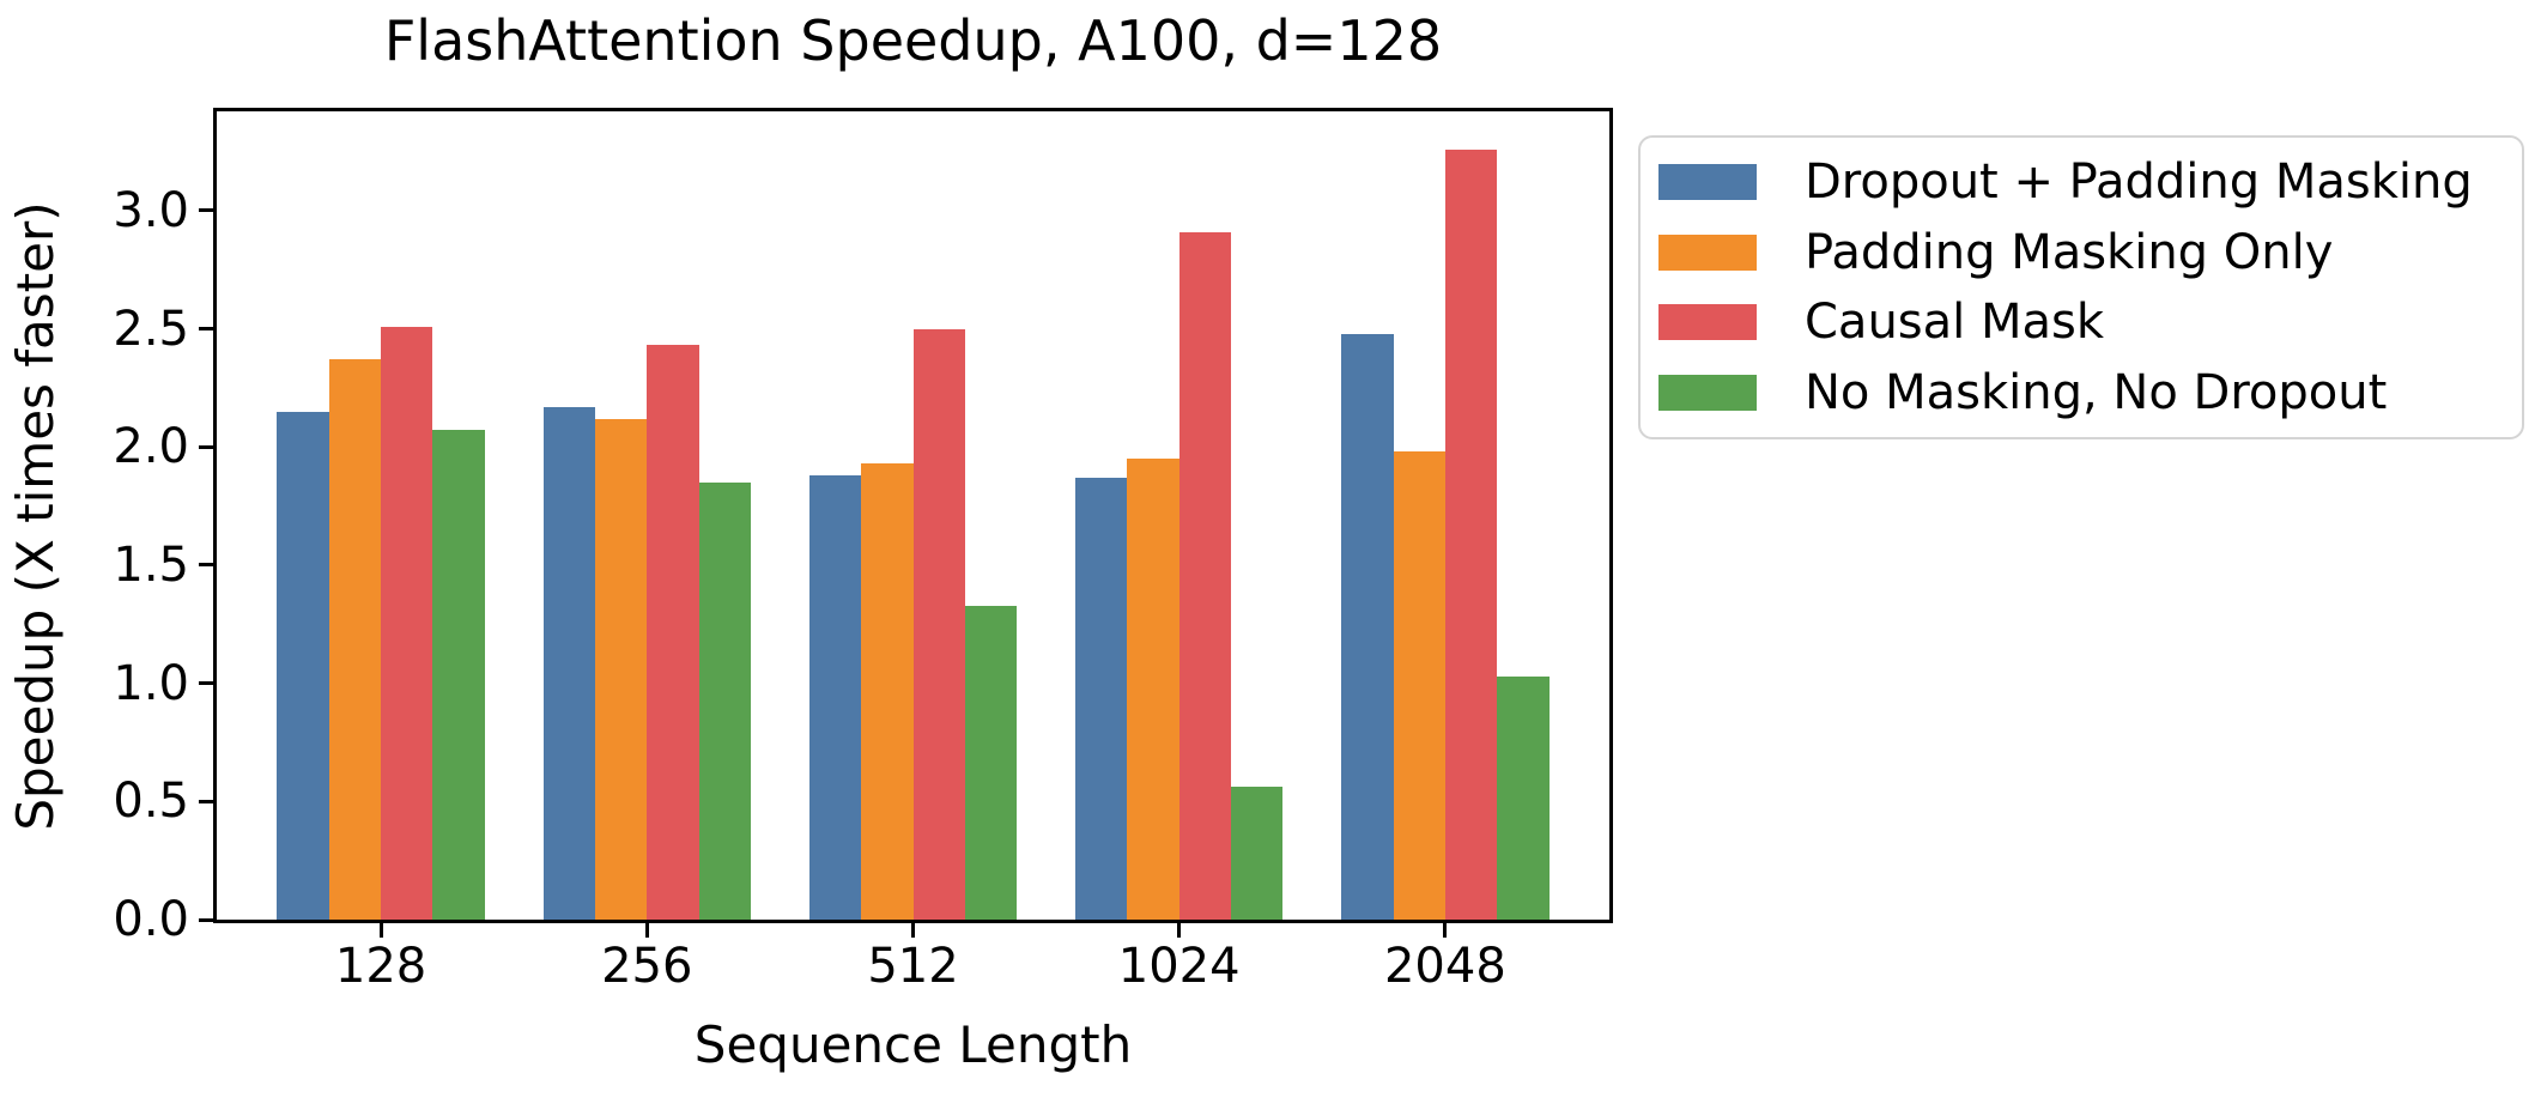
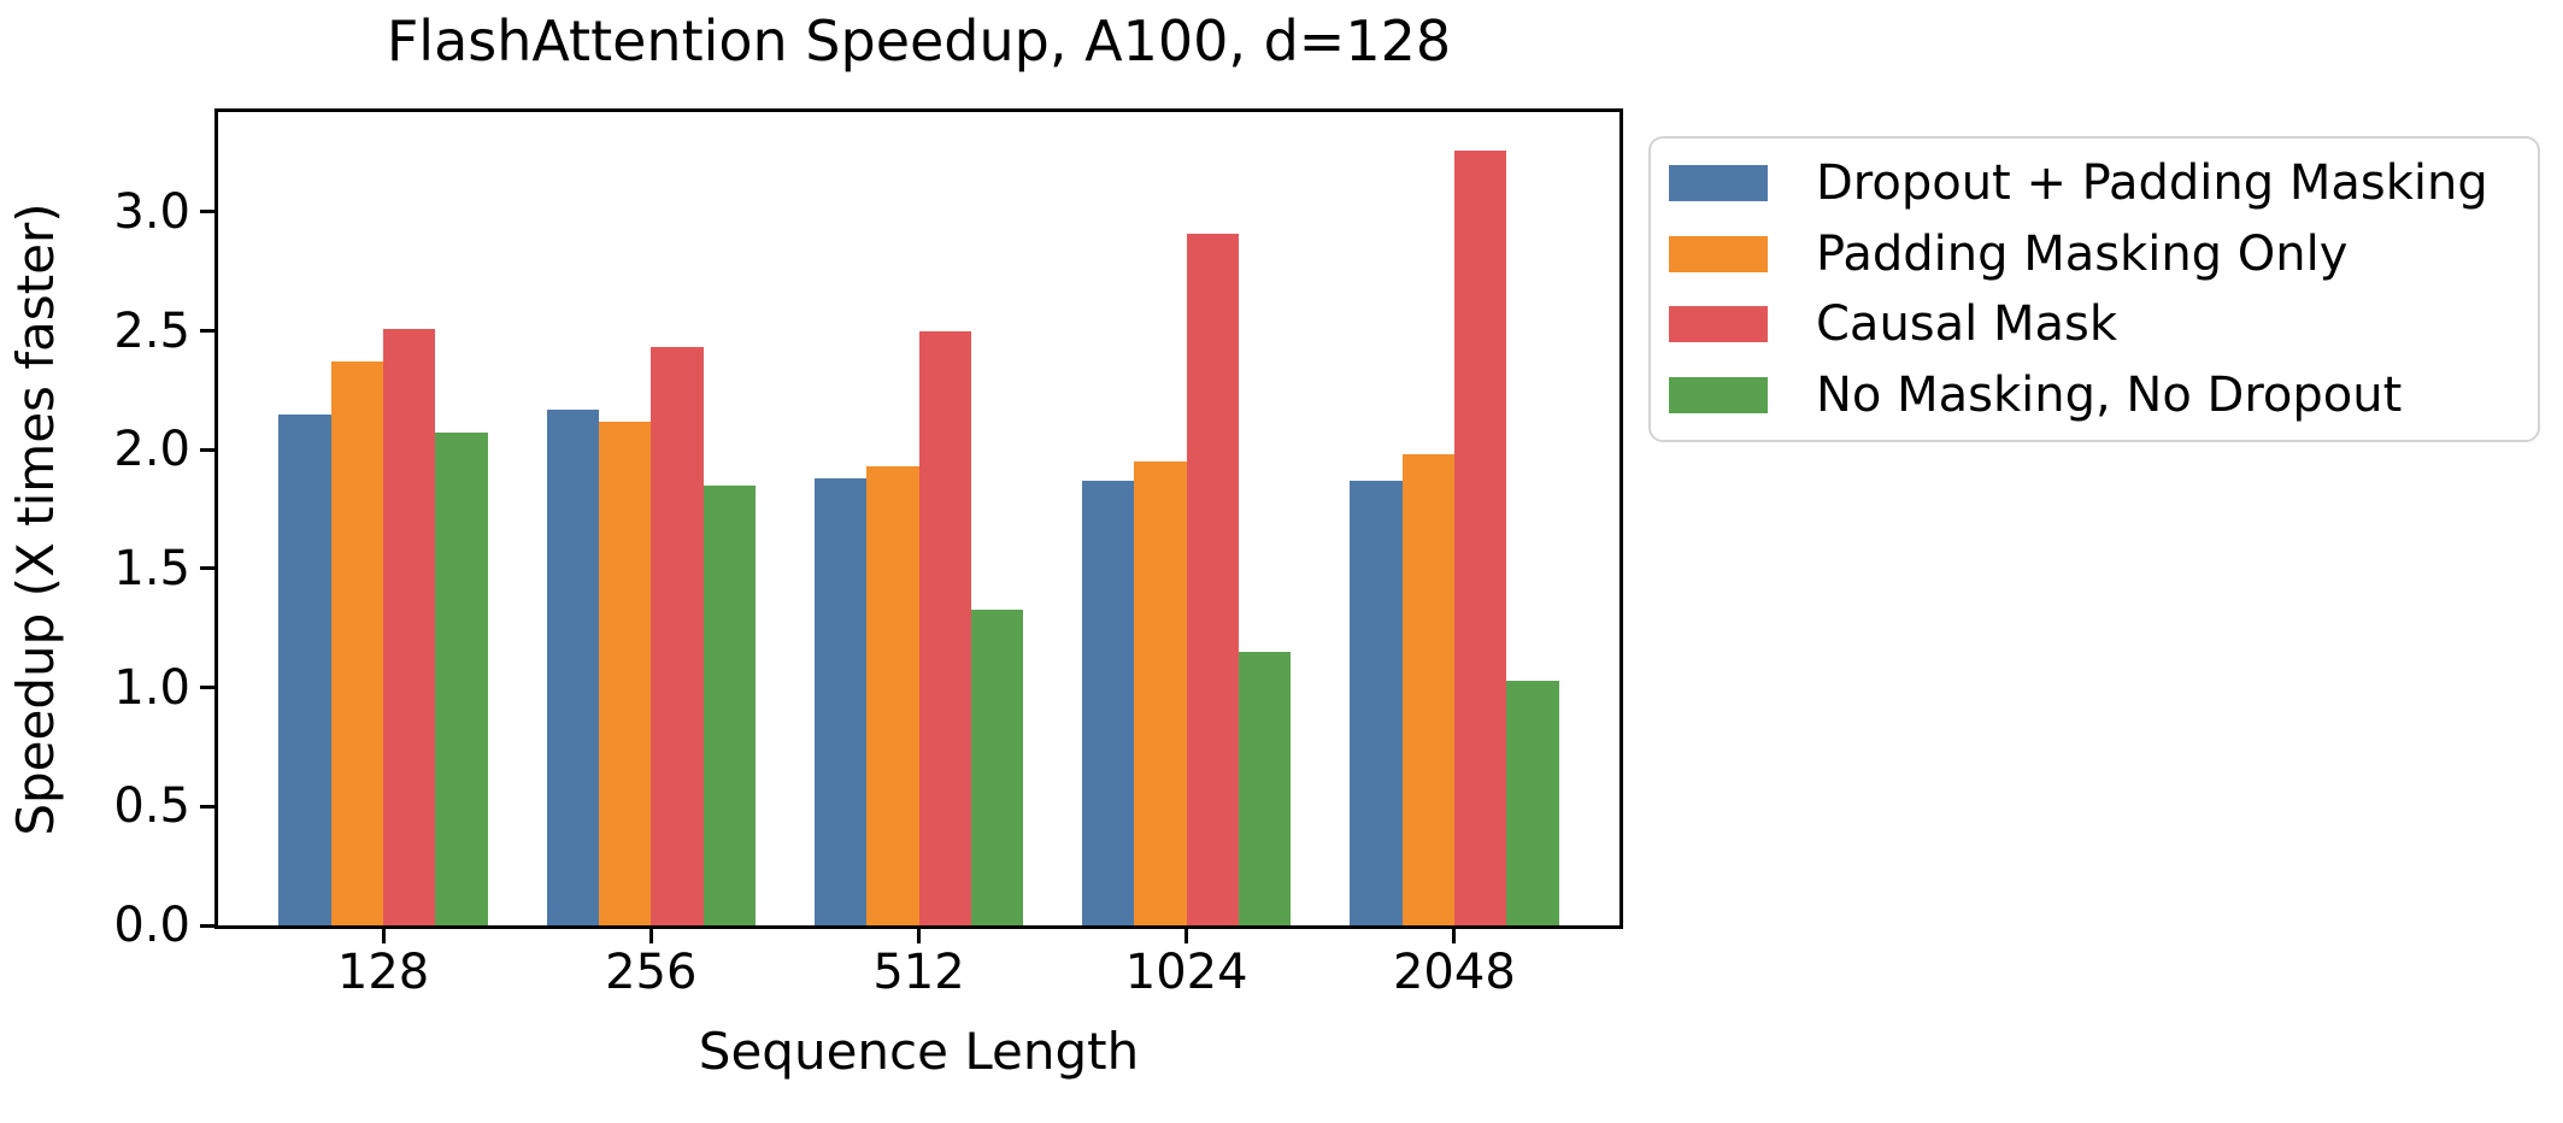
No Masking, No Dropout/1024: 0.56 -> 1.15
Dropout + Padding Masking/2048: 2.48 -> 1.87
